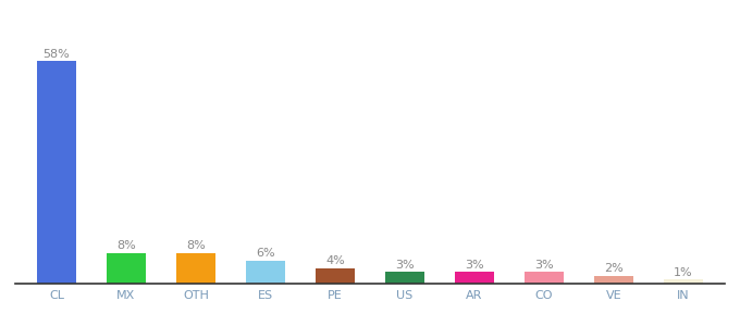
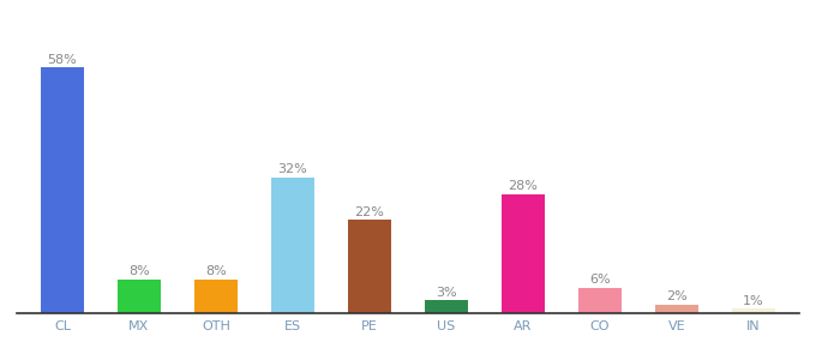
ES: 6% -> 32%
PE: 4% -> 22%
AR: 3% -> 28%
CO: 3% -> 6%
